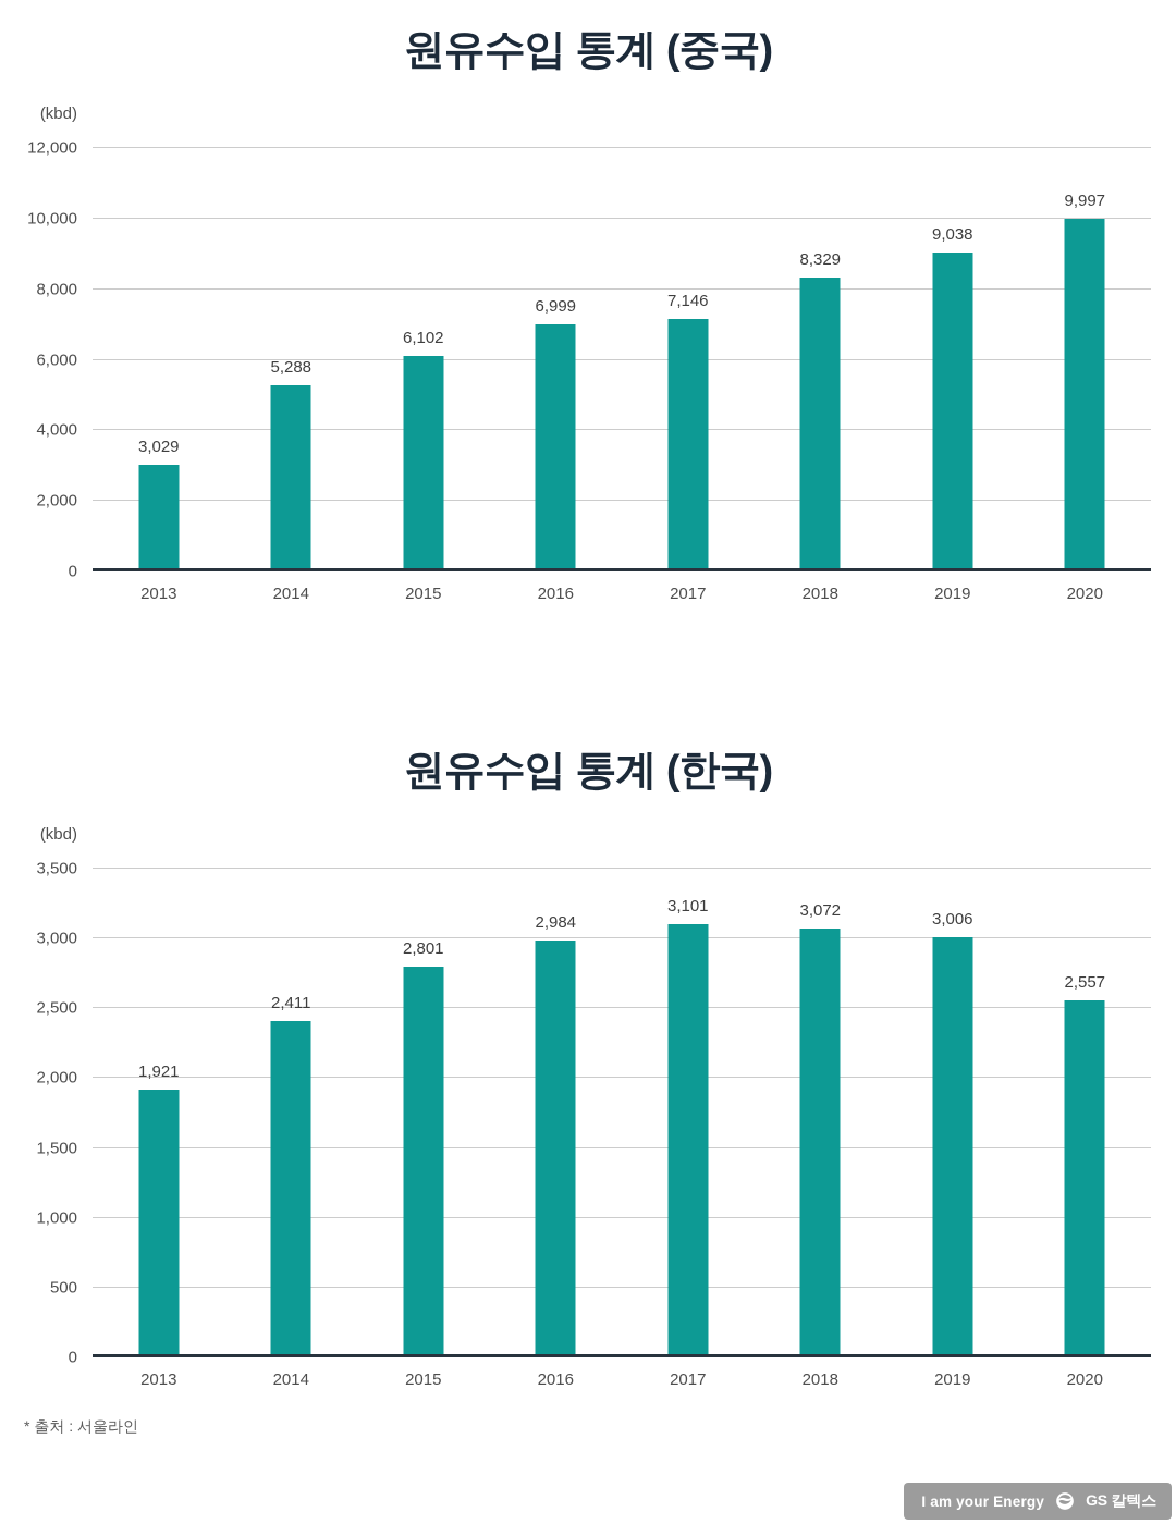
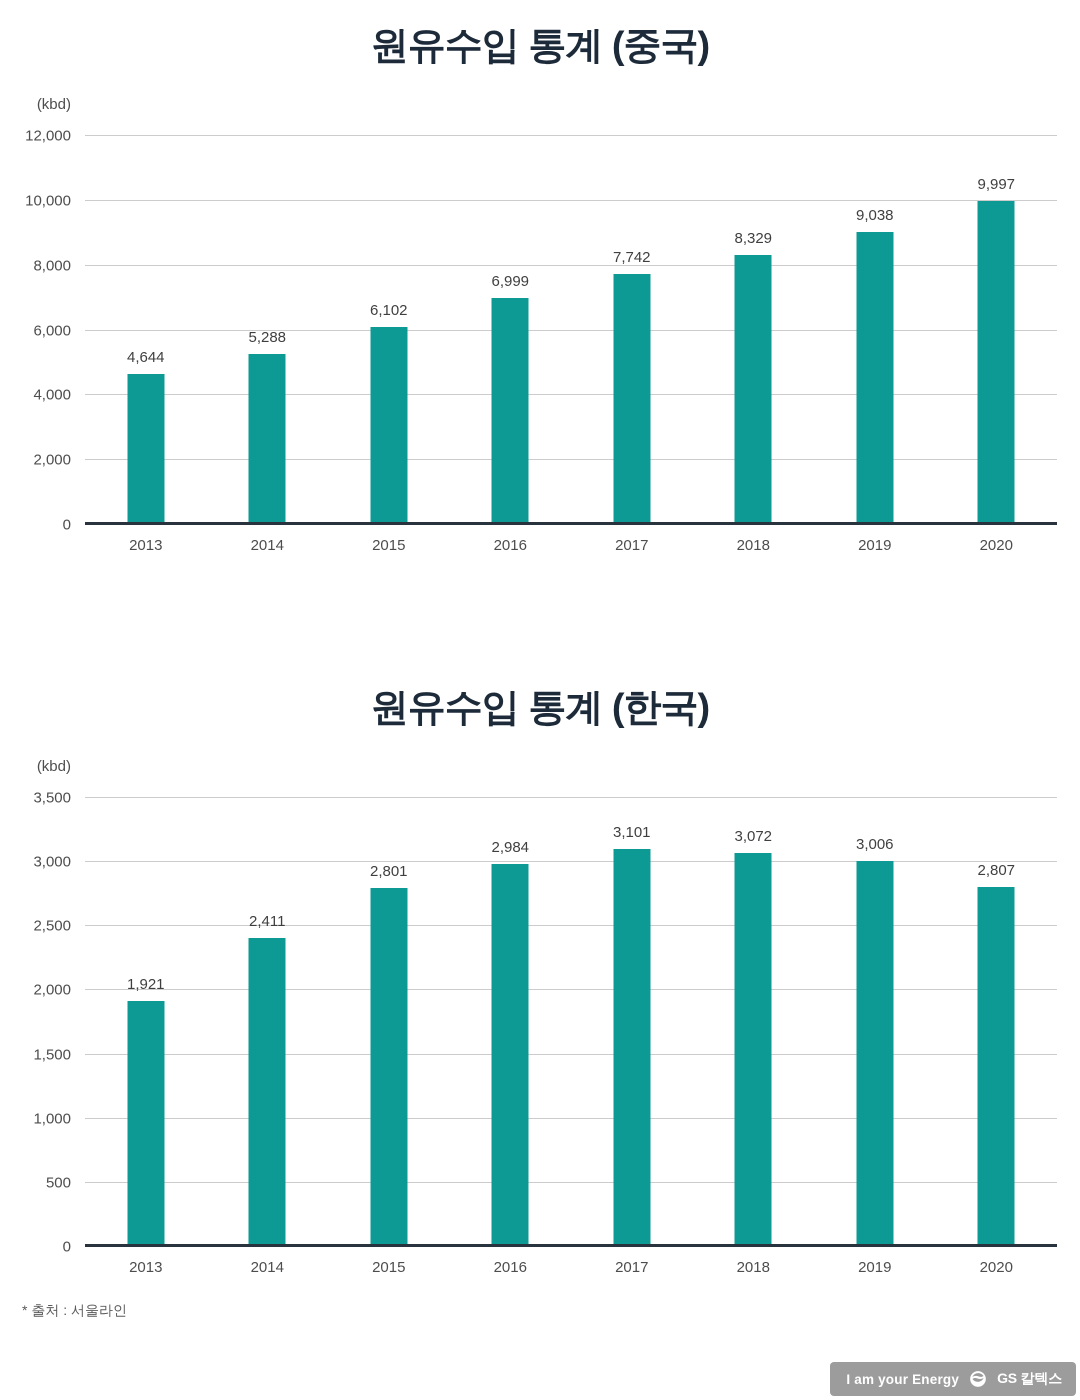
원유수입 통계 (중국)/2013: 3,029 -> 4,644
원유수입 통계 (중국)/2017: 7,146 -> 7,742
원유수입 통계 (한국)/2020: 2,557 -> 2,807
